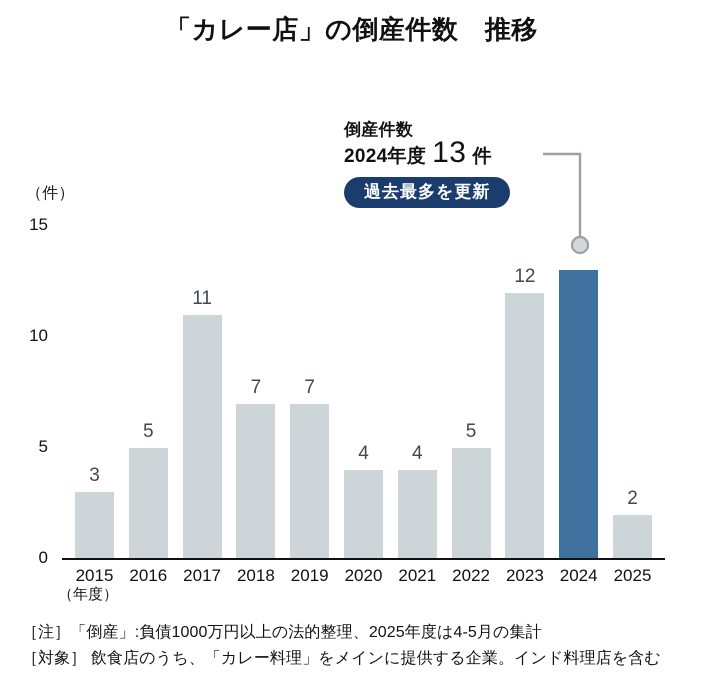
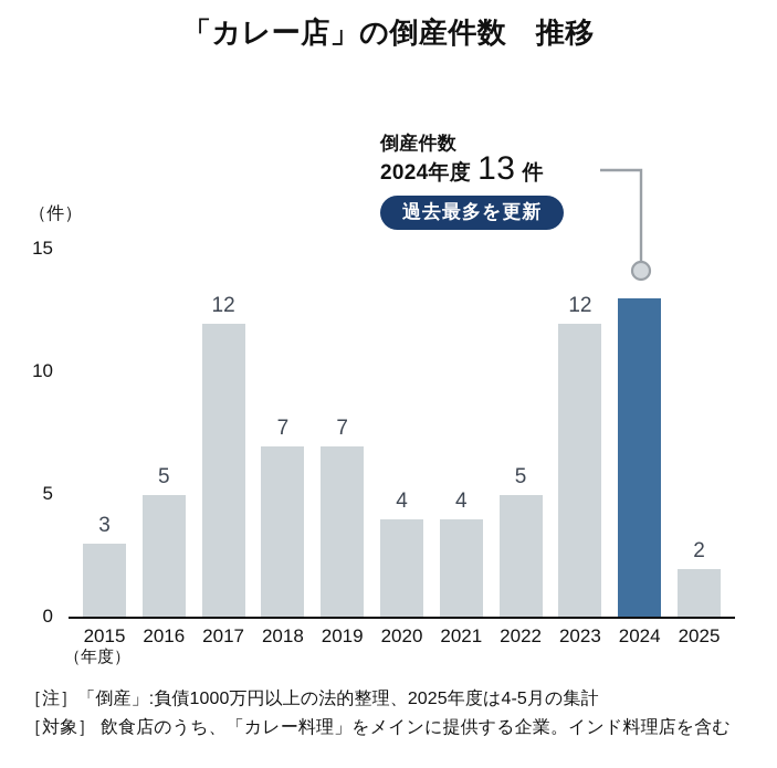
2017: 11 -> 12
